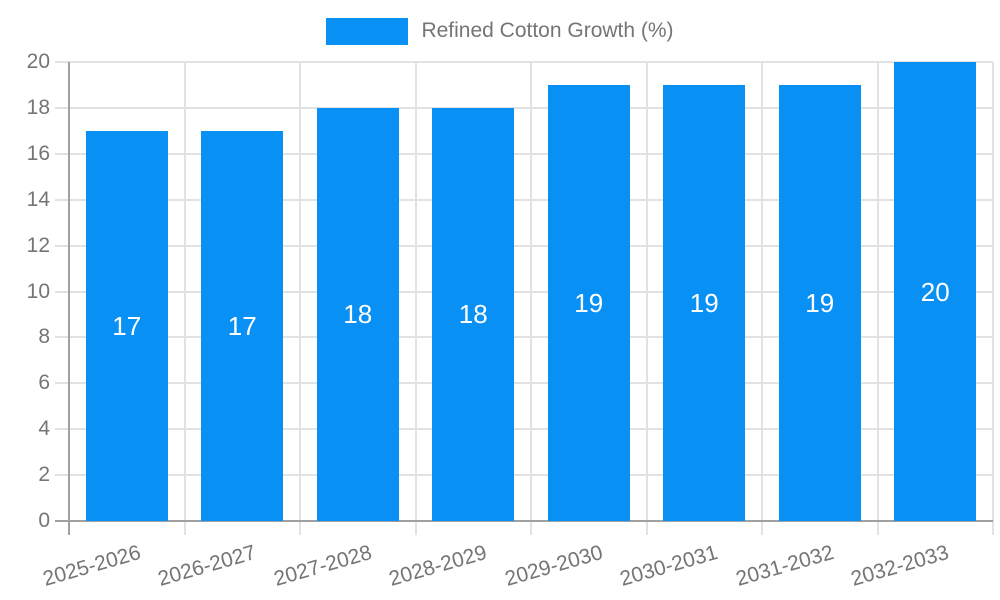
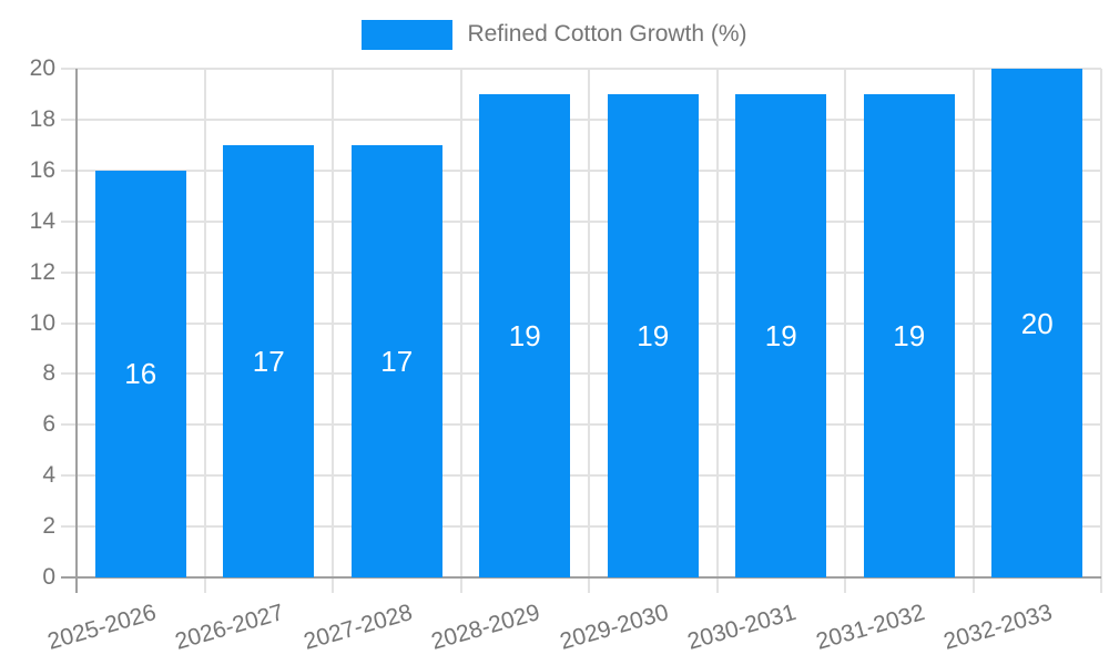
2025-2026: 17 -> 16
2027-2028: 18 -> 17
2028-2029: 18 -> 19
